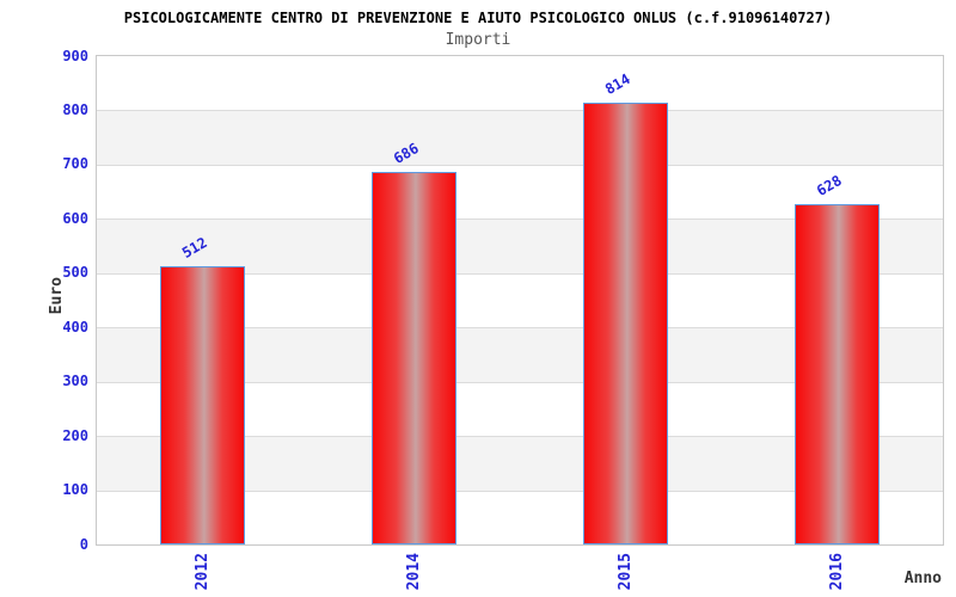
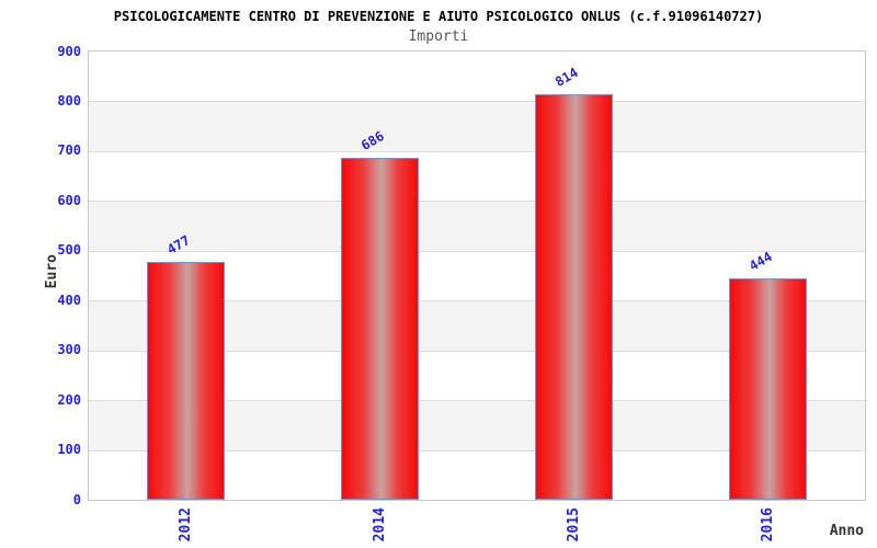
2012: 512 -> 477
2016: 628 -> 444
